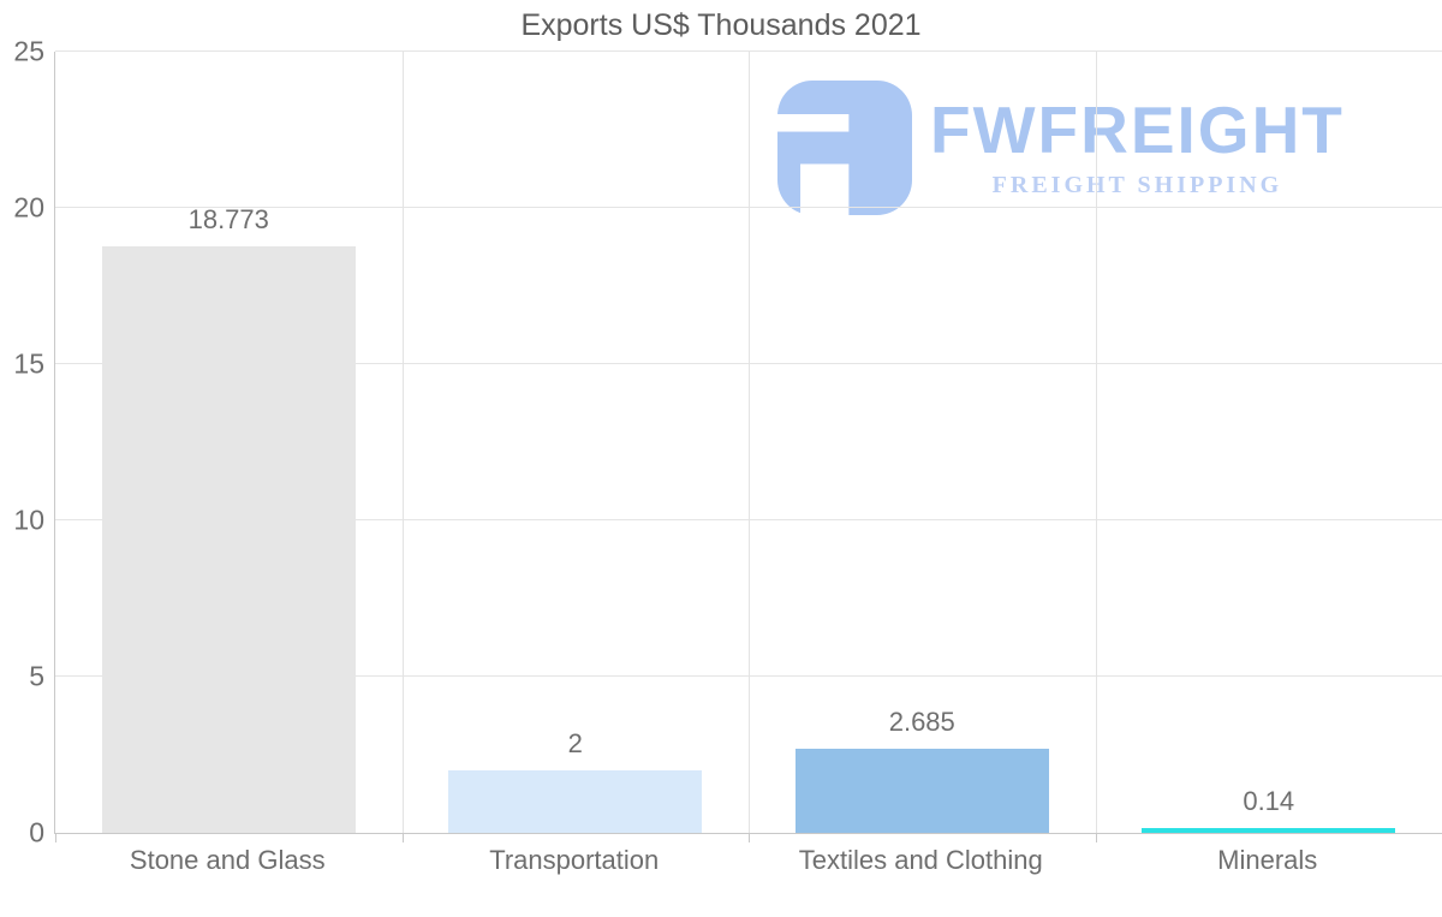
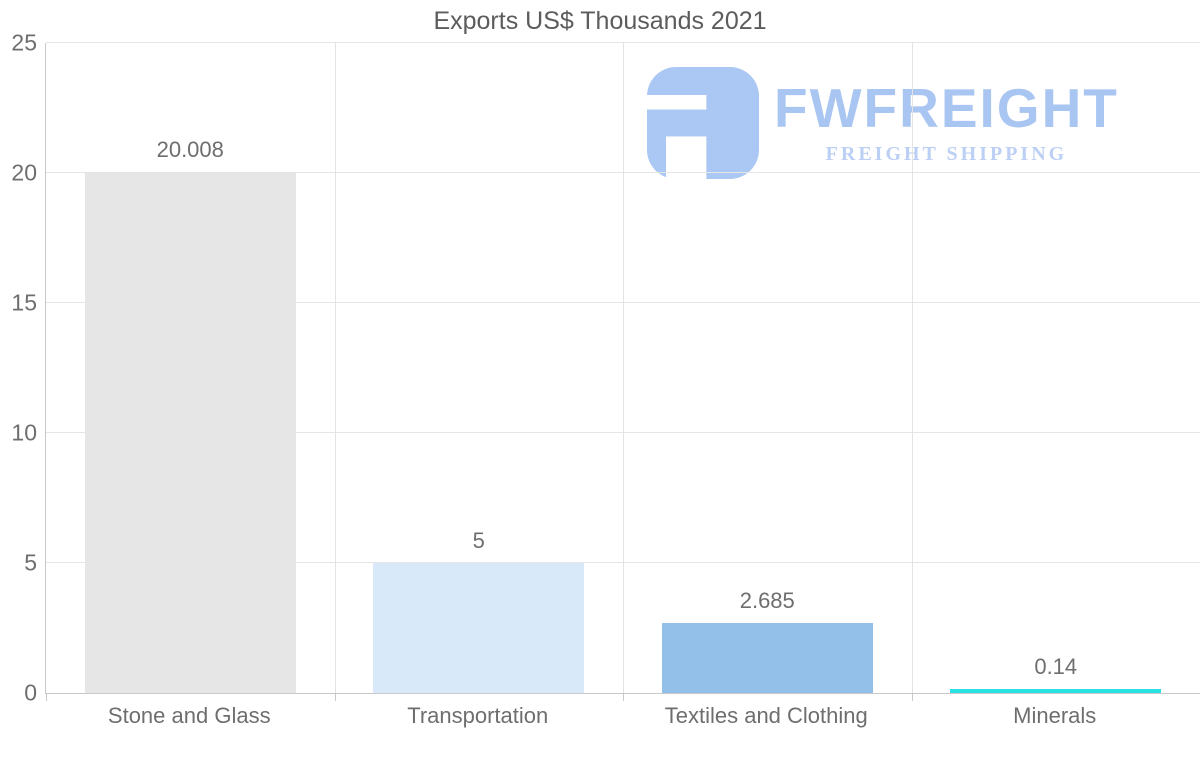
Stone and Glass: 18.773 -> 20.008
Transportation: 2 -> 5
